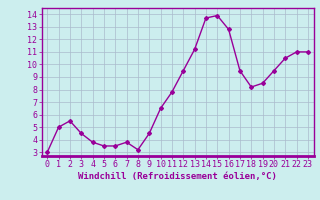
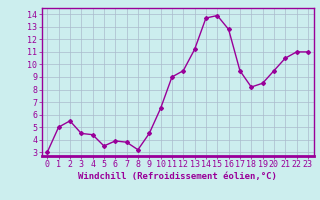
4: 3.8 -> 4.4
6: 3.5 -> 3.9
11: 7.8 -> 9.0
